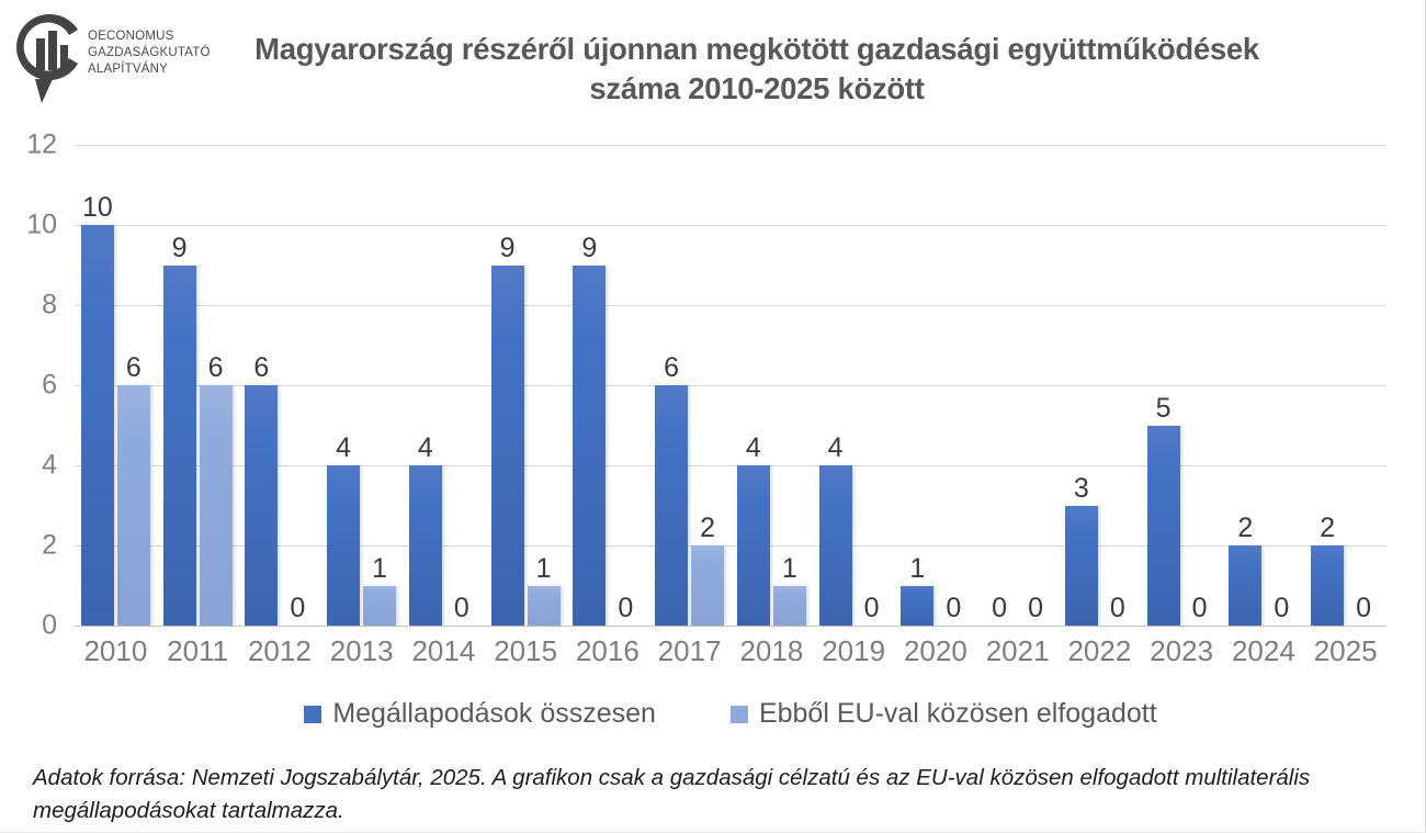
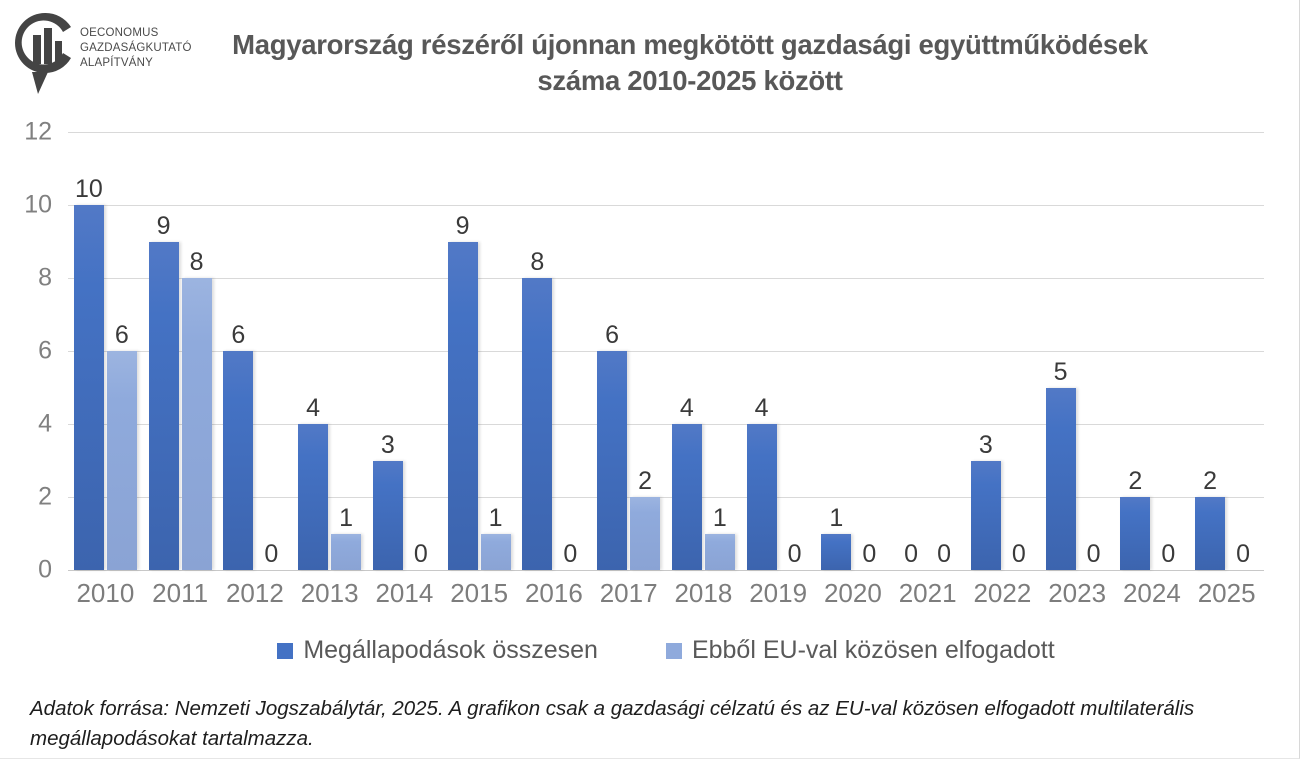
Ebből EU-val közösen elfogadott/2011: 6 -> 8
Megállapodások összesen/2014: 4 -> 3
Megállapodások összesen/2016: 9 -> 8
